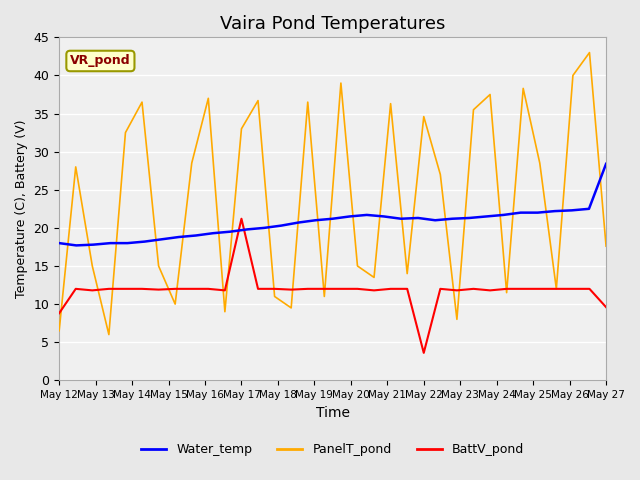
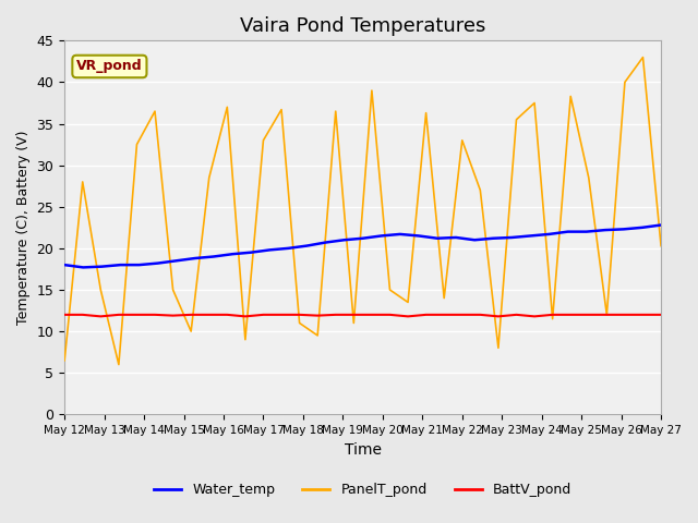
BattV_pond/May 12: 8.8 -> 12.0
BattV_pond/May 17: 21.2 -> 12.0
PanelT_pond/May 22: 34.6 -> 33.0
BattV_pond/May 22: 3.6 -> 12.0
Water_temp/May 27: 28.4 -> 22.8
PanelT_pond/May 27: 17.6 -> 20.3
BattV_pond/May 27: 9.6 -> 12.0
